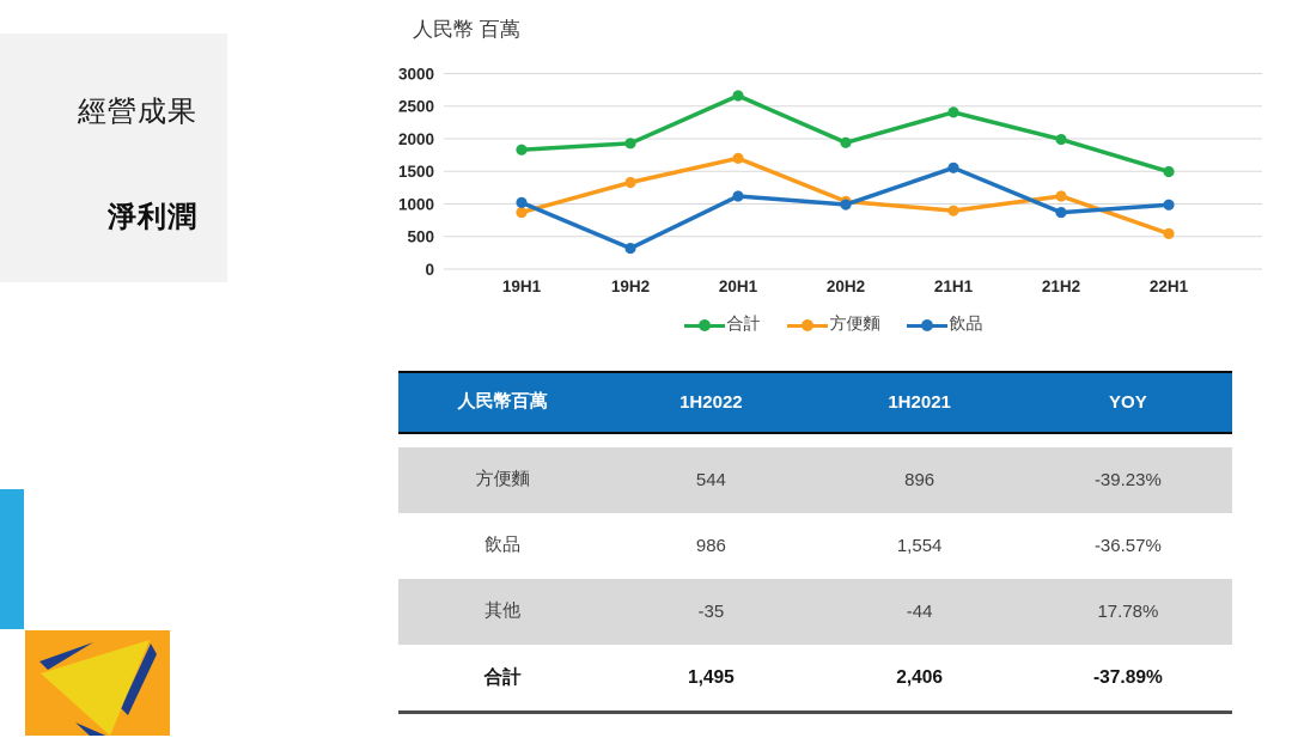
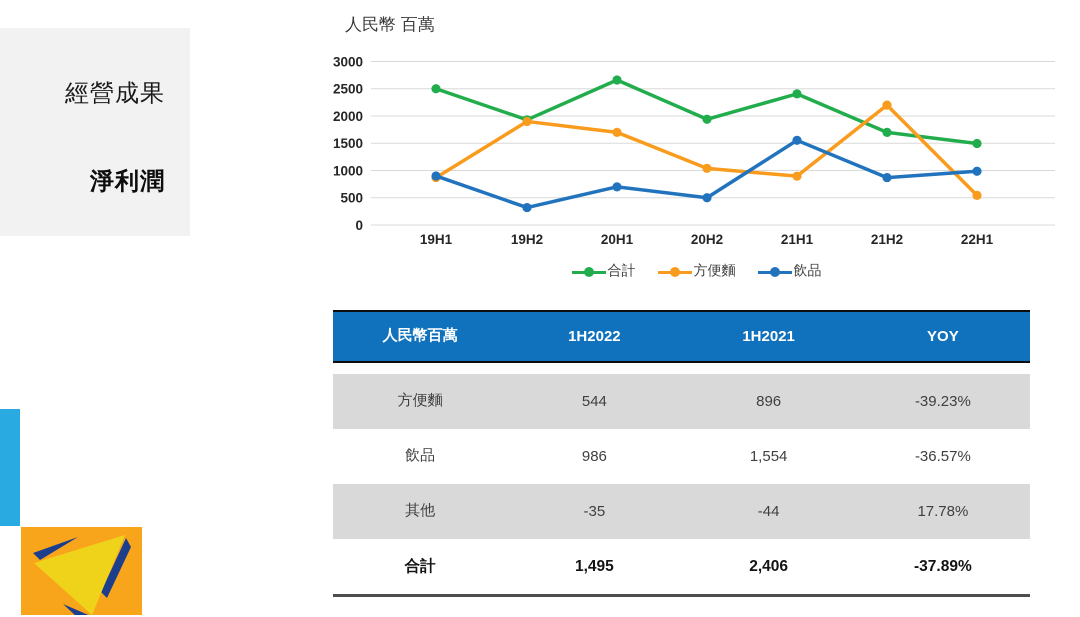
合計/19H1: 1800 -> 2500
飲品/19H1: 1000 -> 900
方便麵/19H2: 1300 -> 1900
飲品/20H1: 1100 -> 700
飲品/20H2: 1000 -> 500
合計/21H2: 2000 -> 1700
方便麵/21H2: 1100 -> 2200
